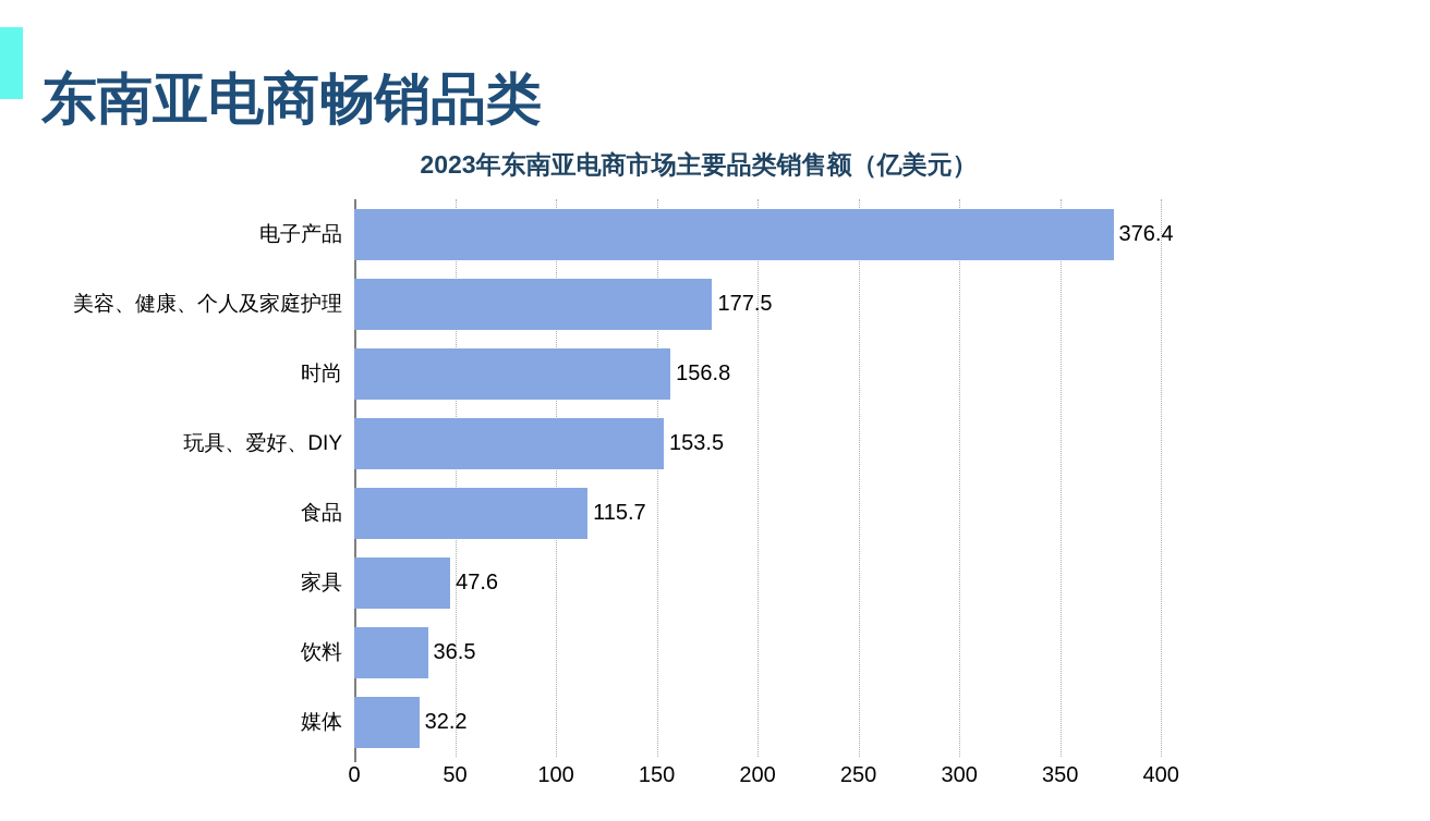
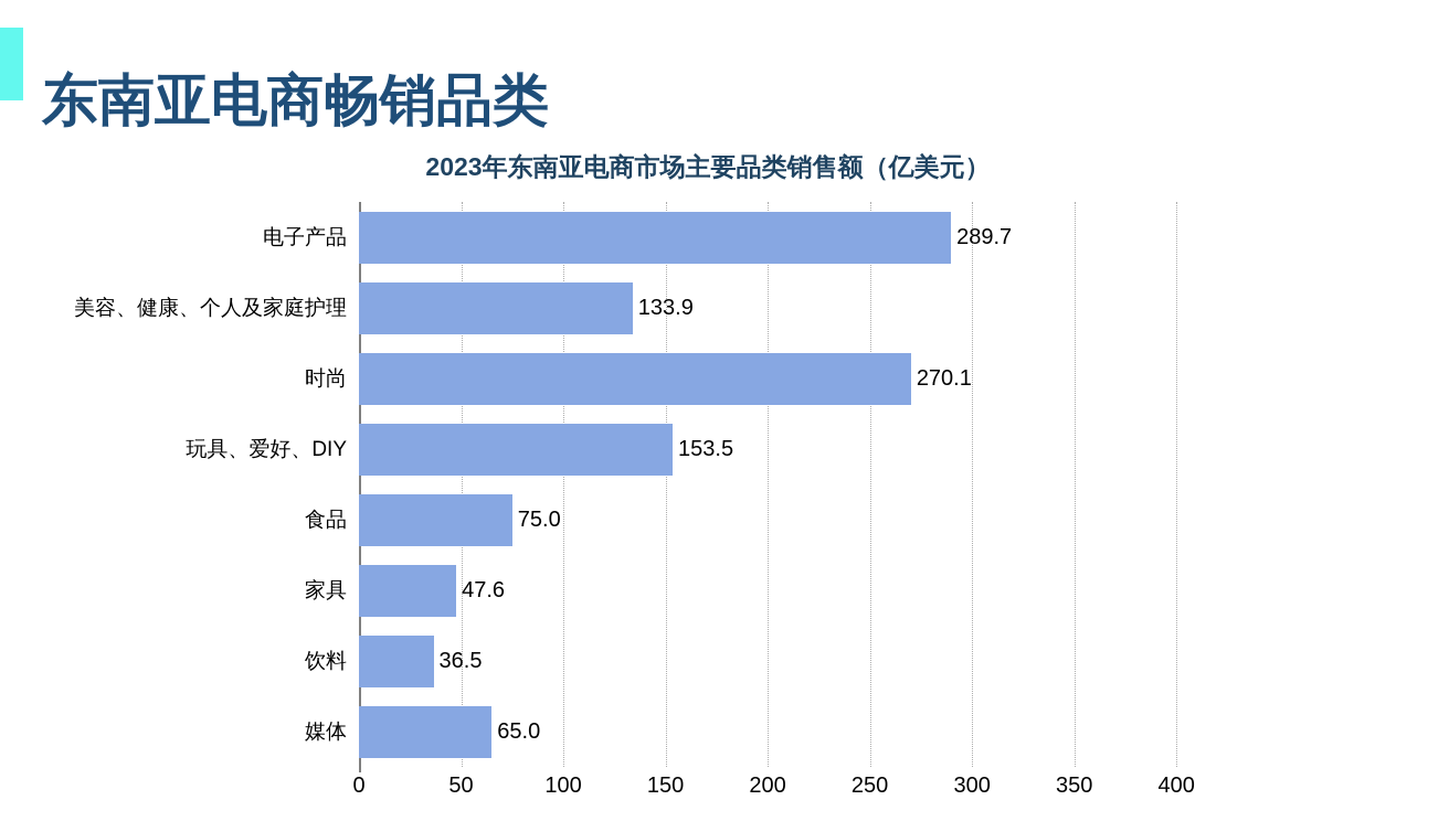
电子产品: 376.4 -> 289.7
美容、健康、个人及家庭护理: 177.5 -> 133.9
时尚: 156.8 -> 270.1
食品: 115.7 -> 75.0
媒体: 32.2 -> 65.0
